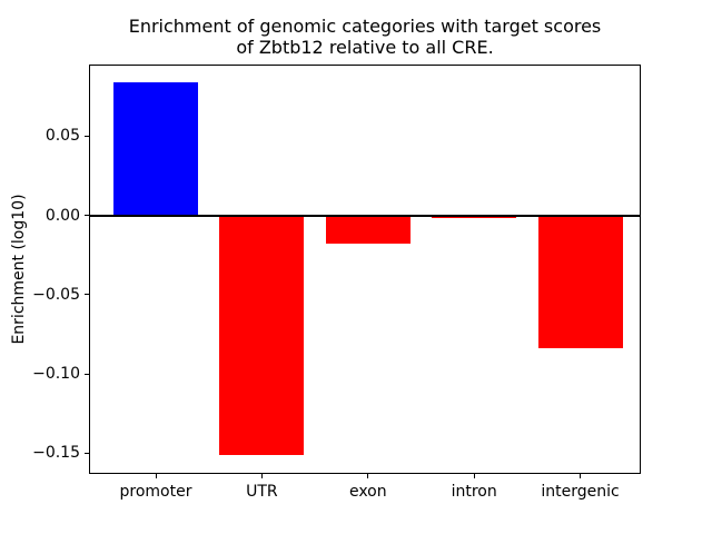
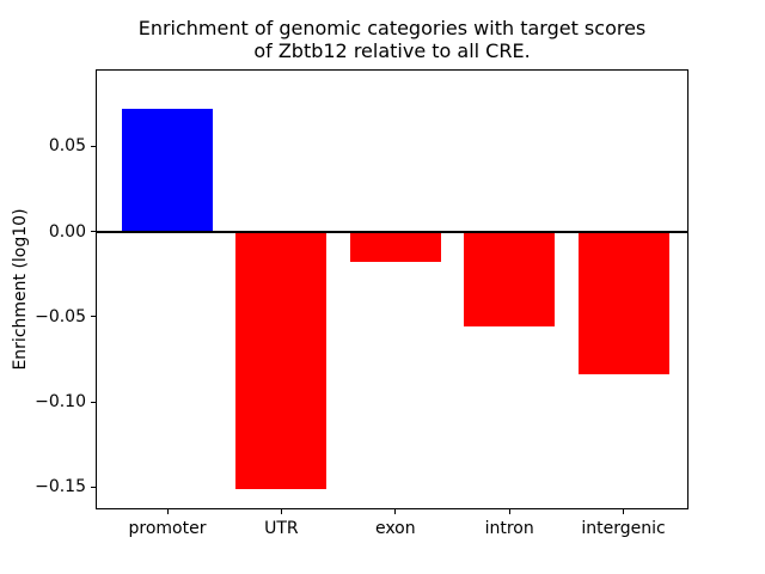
promoter: 0.084 -> 0.072
intron: -0.002 -> -0.056
